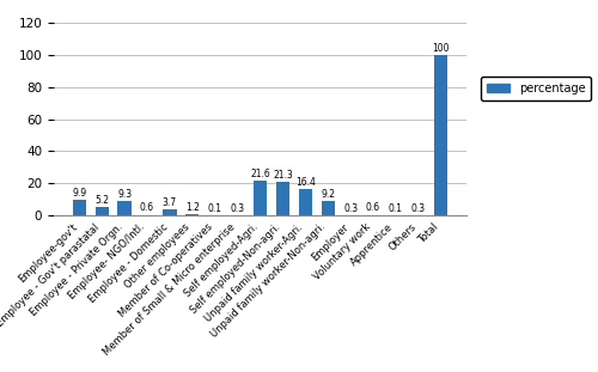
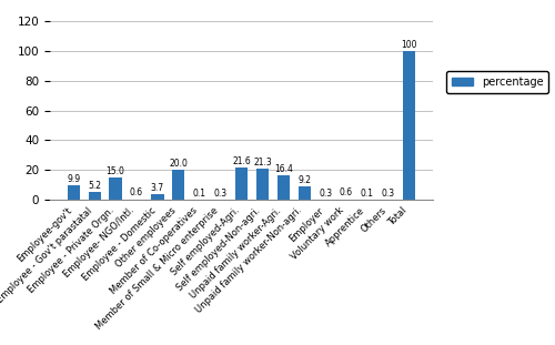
Employee - Private Orgn.: 9.3 -> 15.0
Other employees: 1.2 -> 20.0
